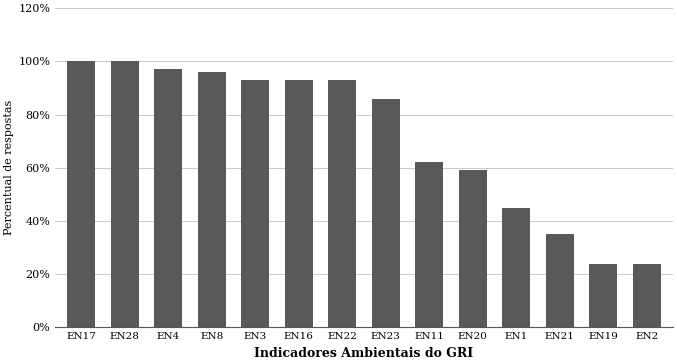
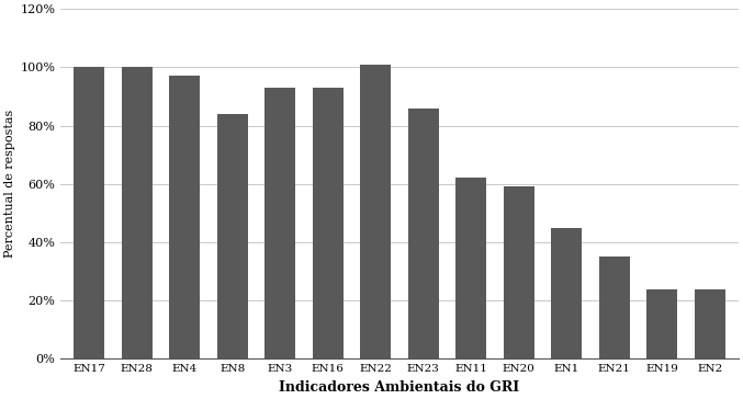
EN8: 96% -> 84%
EN22: 93% -> 101%
